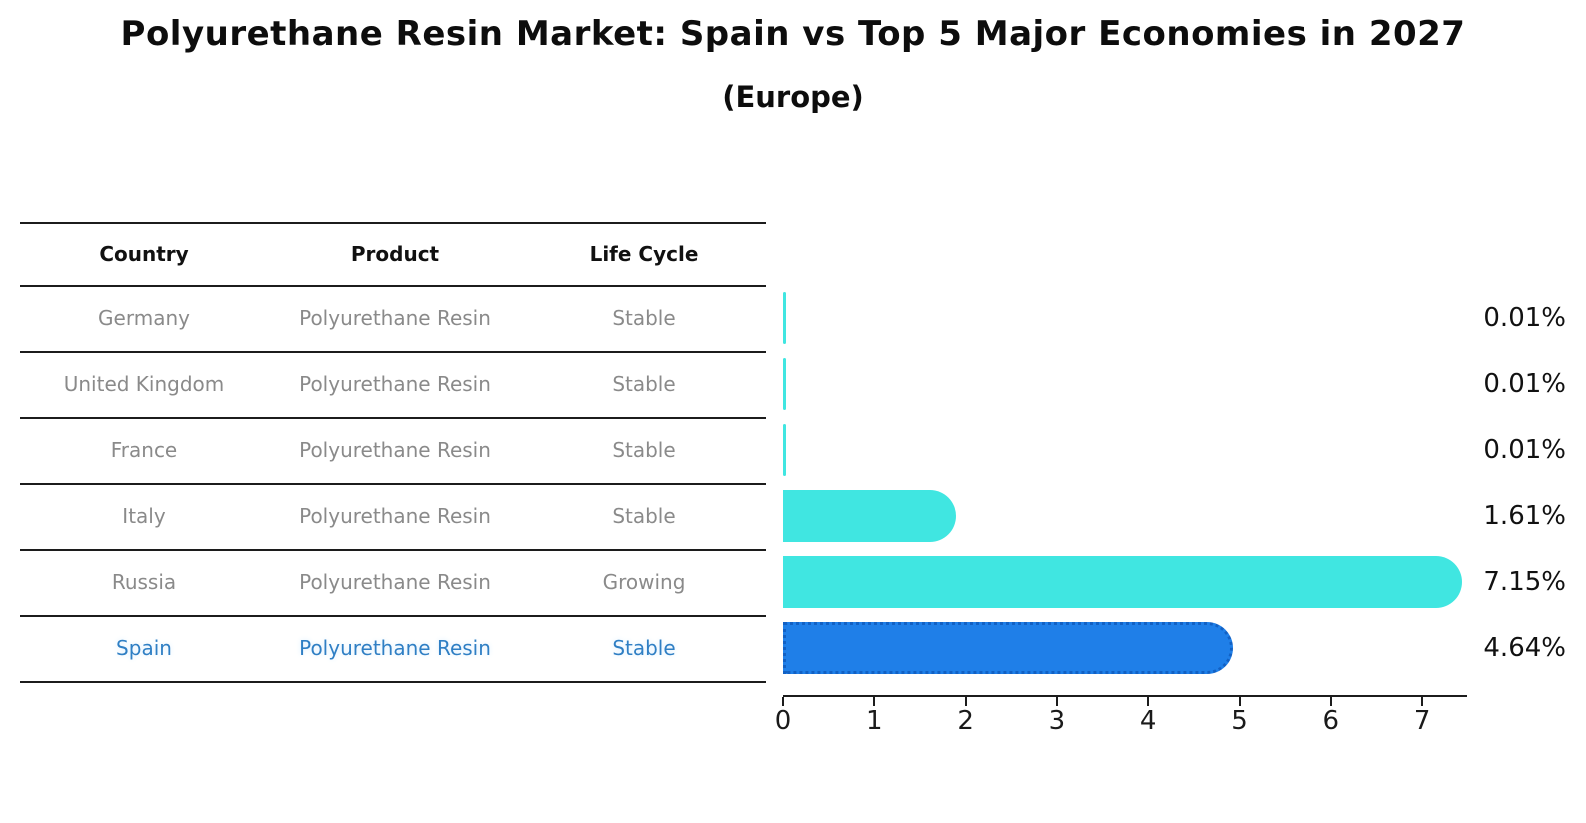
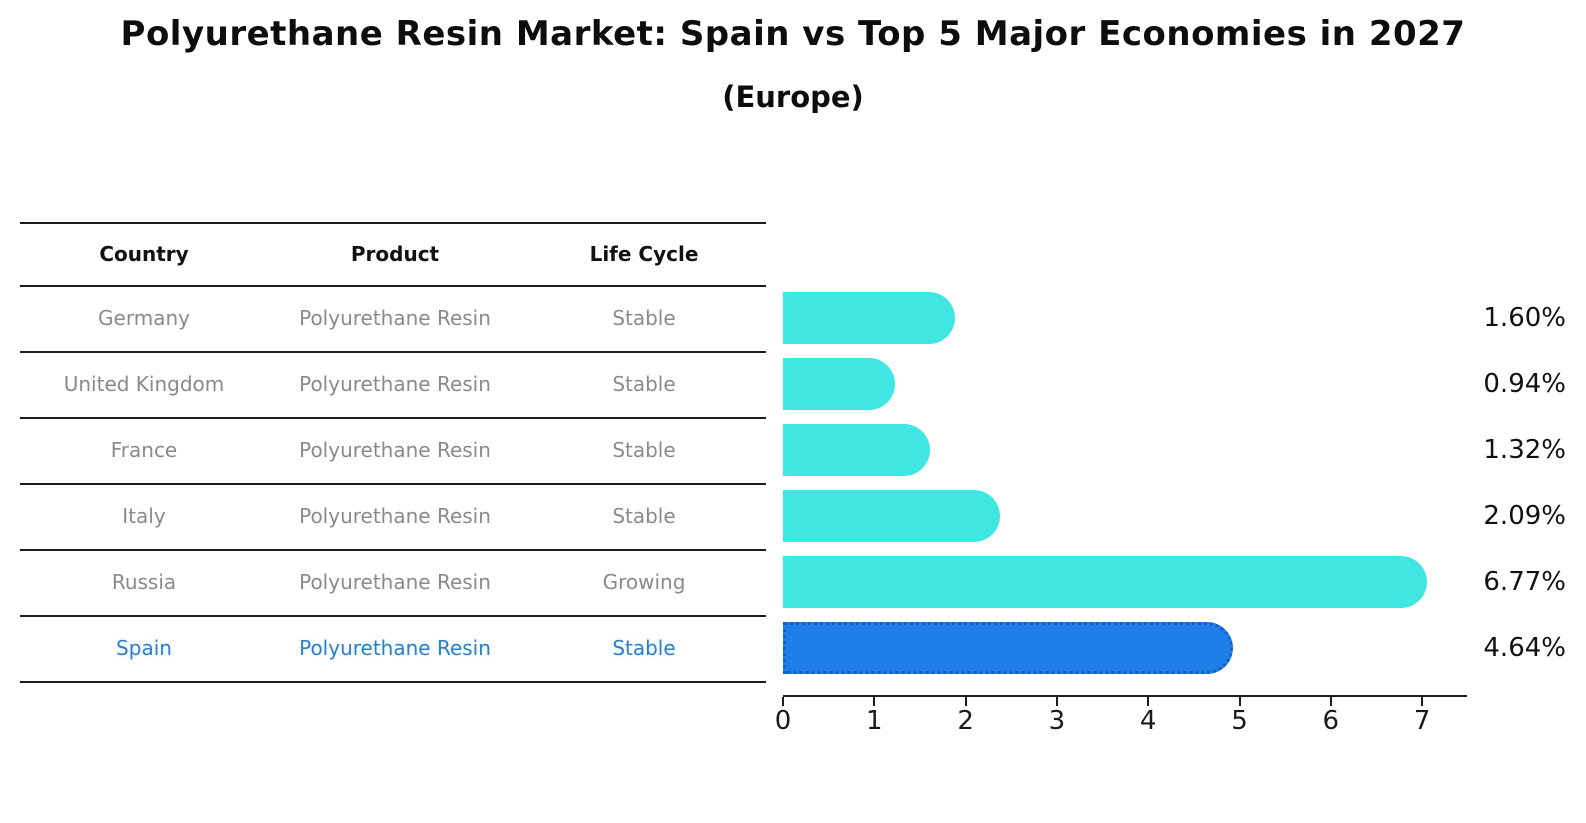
Germany: 0.01% -> 1.60%
United Kingdom: 0.01% -> 0.94%
France: 0.01% -> 1.32%
Italy: 1.61% -> 2.09%
Russia: 7.15% -> 6.77%
